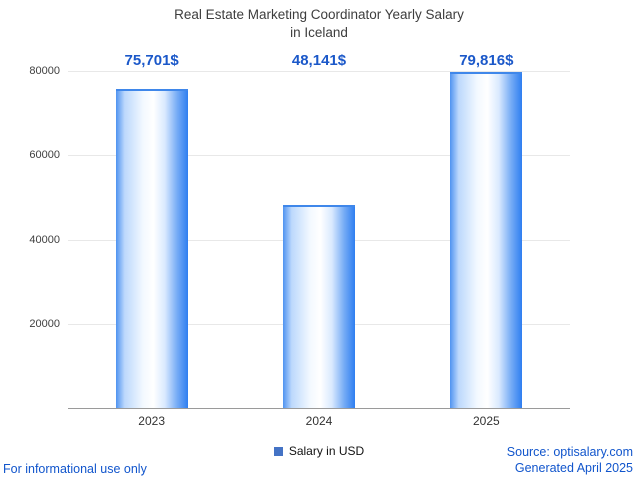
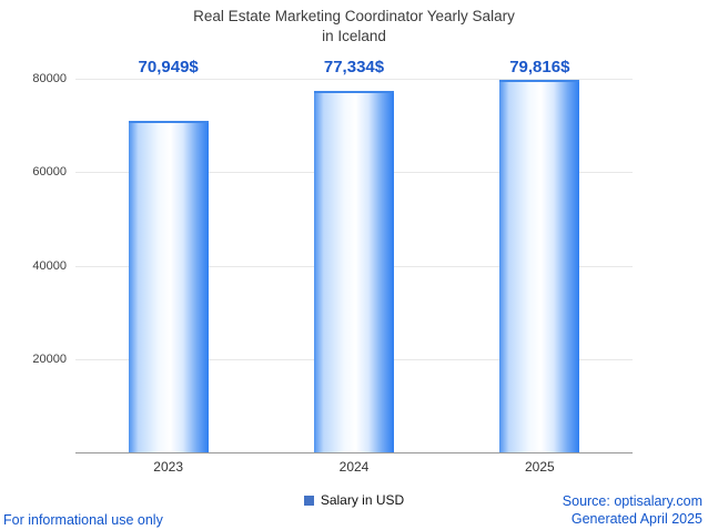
2023: 75,701 -> 70,949
2024: 48,141 -> 77,334
